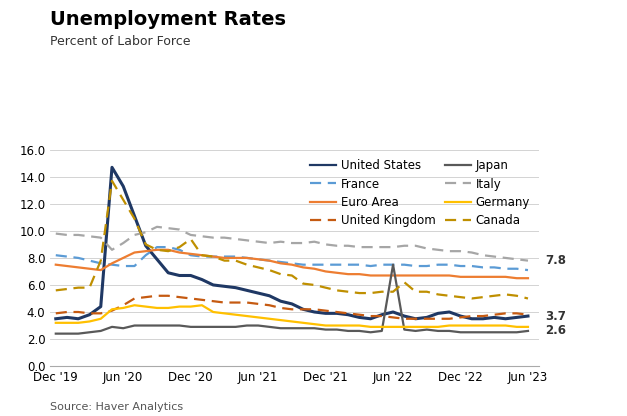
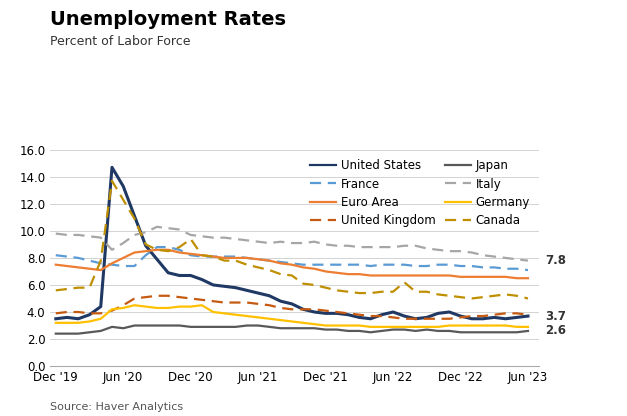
Japan/Jun '22: 7.5 -> 2.7
